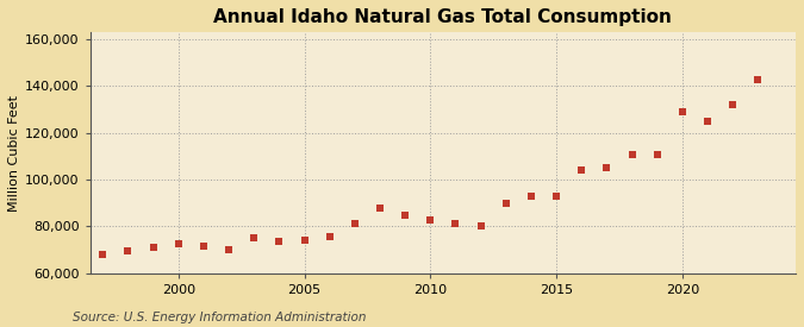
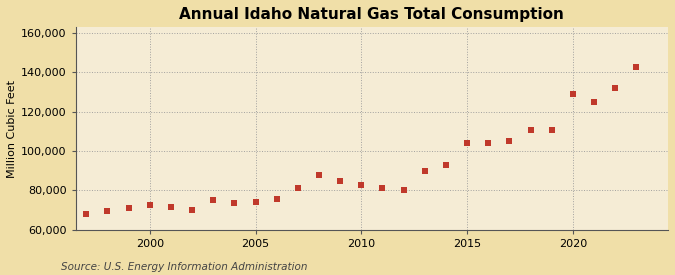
2015: 93,000 -> 104,000
